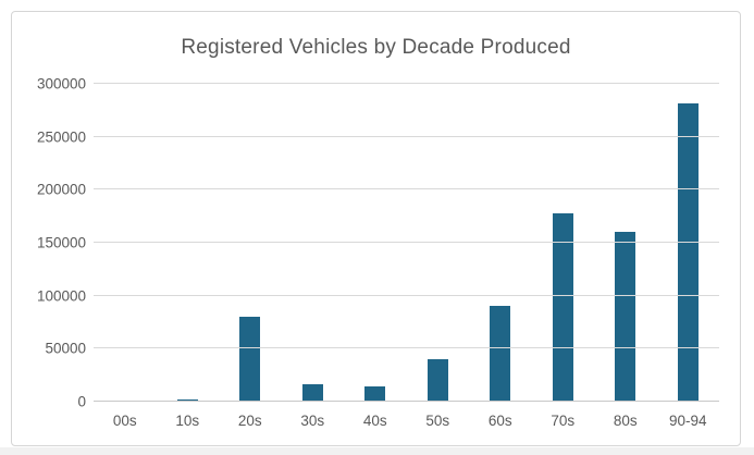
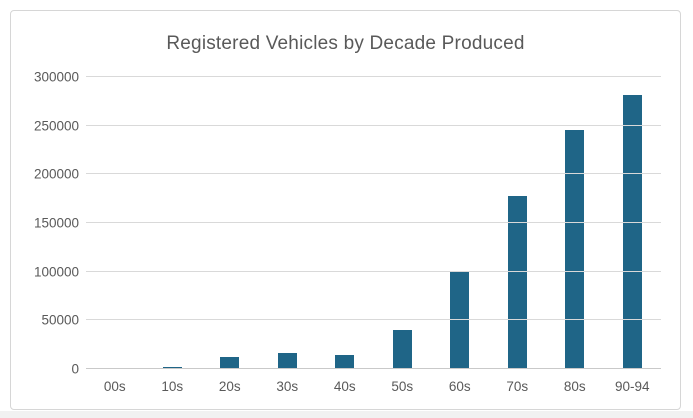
20s: 80000 -> 10000
60s: 90000 -> 100000
80s: 160000 -> 250000
